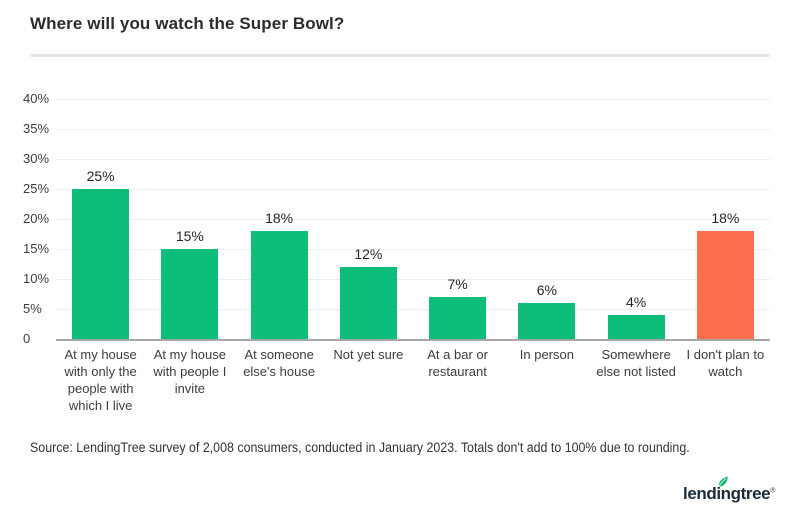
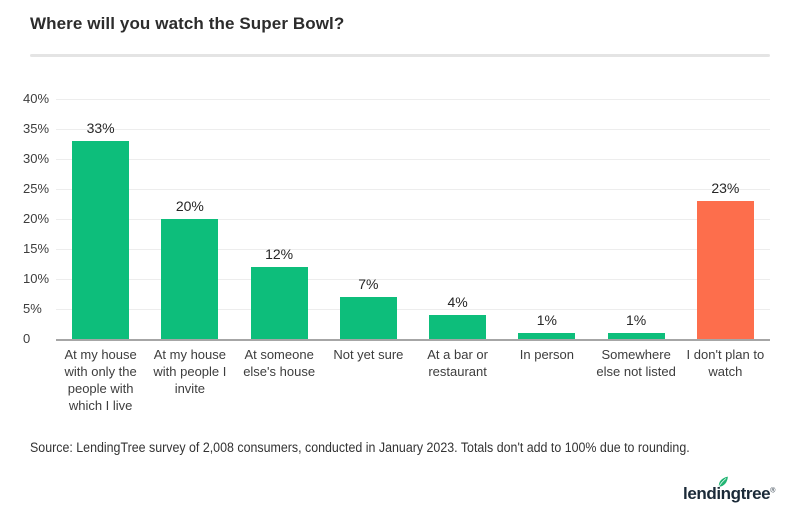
At my house with only the people with which I live: 25% -> 33%
At my house with people I invite: 15% -> 20%
At someone else's house: 18% -> 12%
Not yet sure: 12% -> 7%
At a bar or restaurant: 7% -> 4%
In person: 6% -> 1%
Somewhere else not listed: 4% -> 1%
I don't plan to watch: 18% -> 23%
